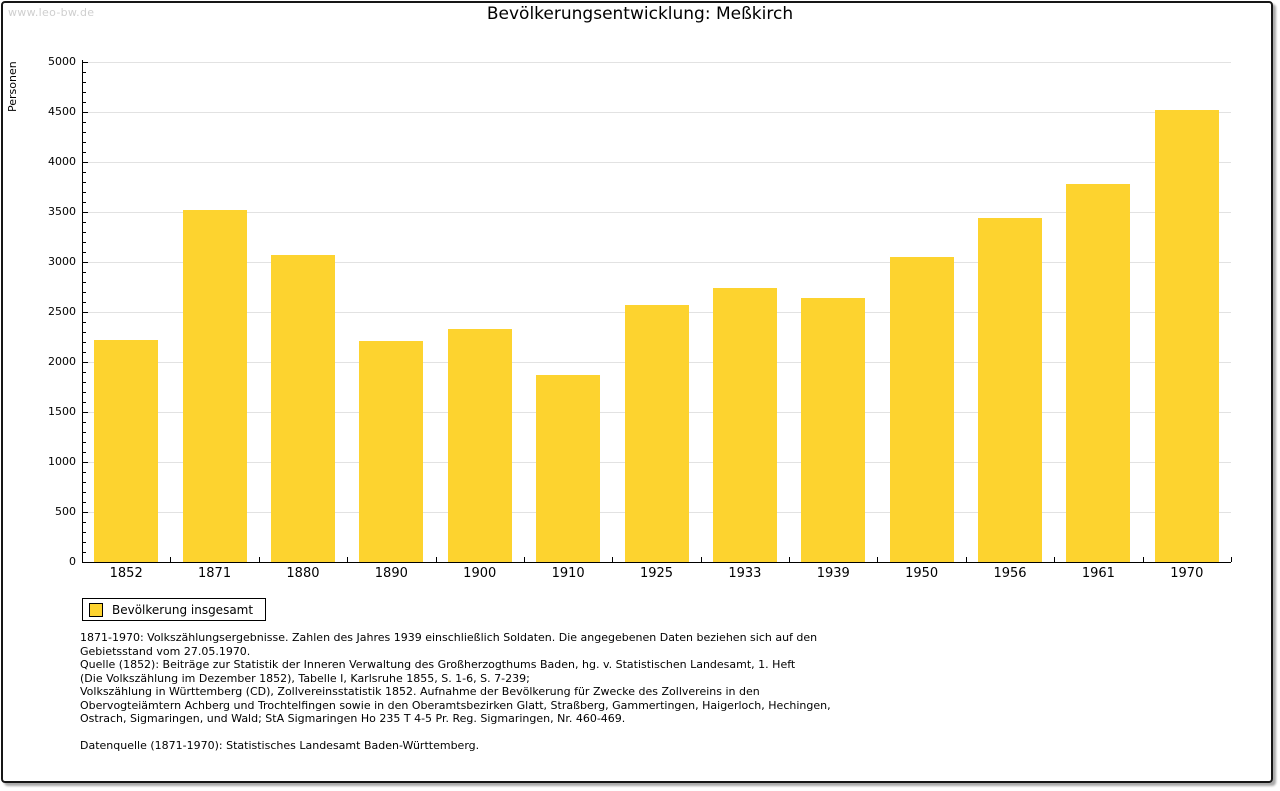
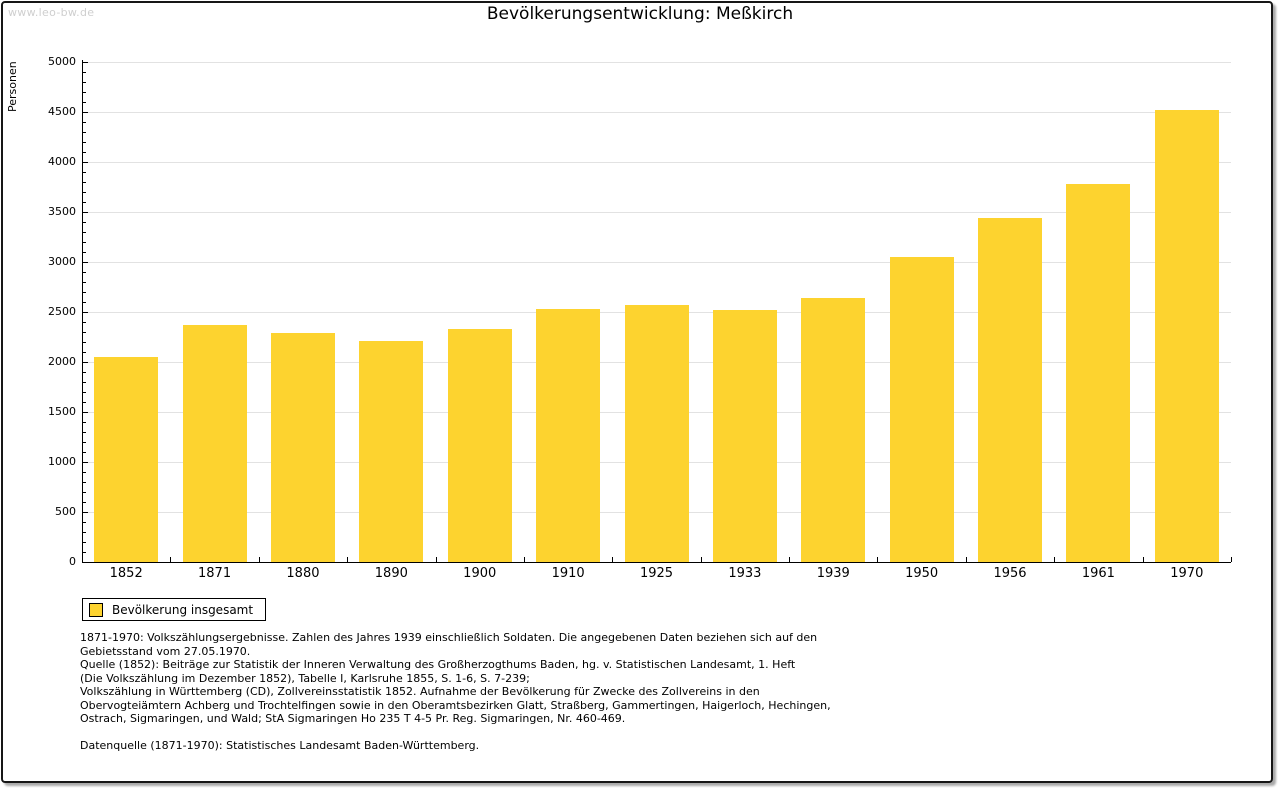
1852: 2220 -> 2050
1871: 3520 -> 2370
1880: 3070 -> 2290
1910: 1870 -> 2540
1933: 2740 -> 2520
